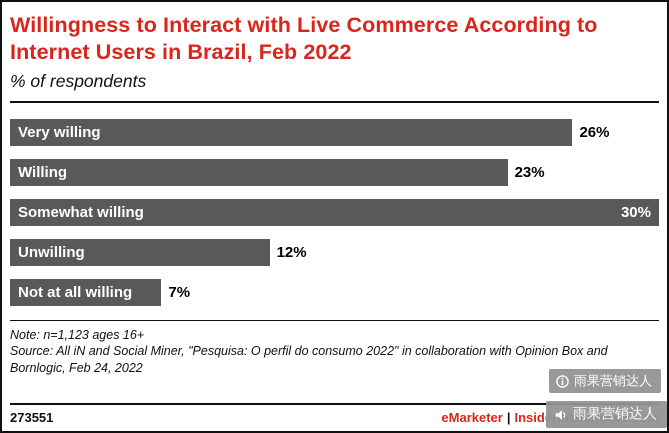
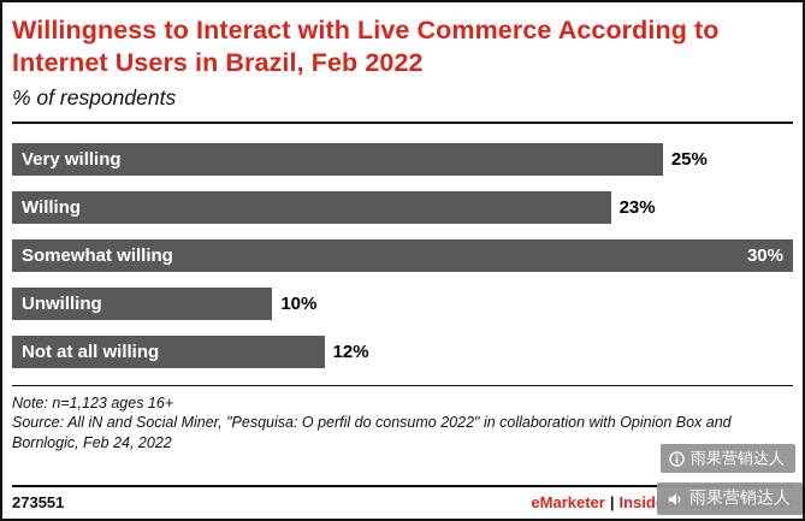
Very willing: 26% -> 25%
Unwilling: 12% -> 10%
Not at all willing: 7% -> 12%
